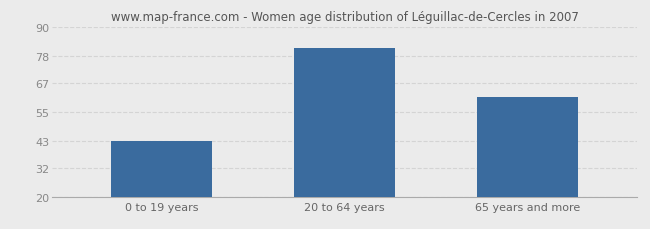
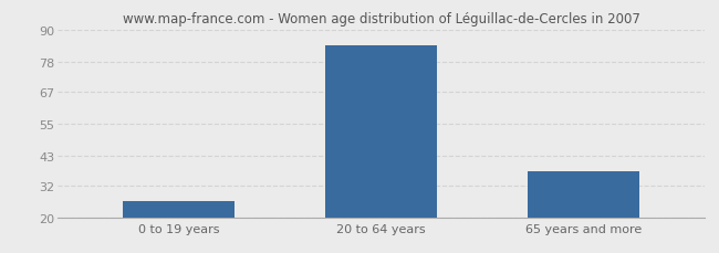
0 to 19 years: 43 -> 26
20 to 64 years: 81 -> 84
65 years and more: 61 -> 37
